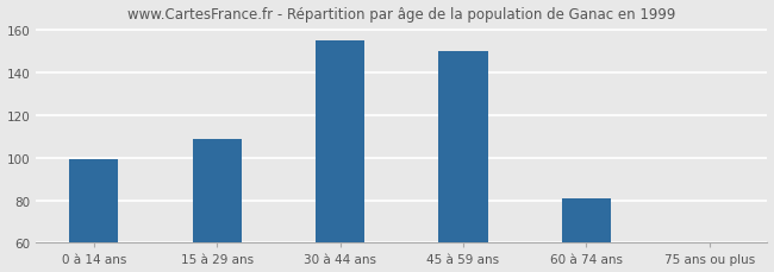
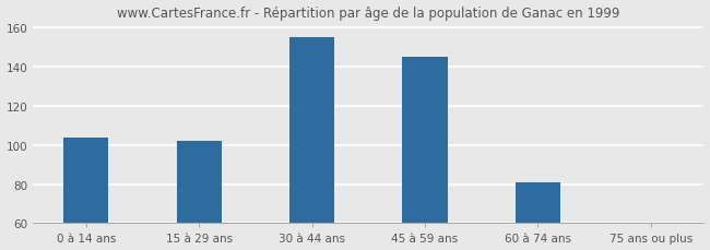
0 à 14 ans: 99 -> 104
15 à 29 ans: 109 -> 102
45 à 59 ans: 150 -> 145
